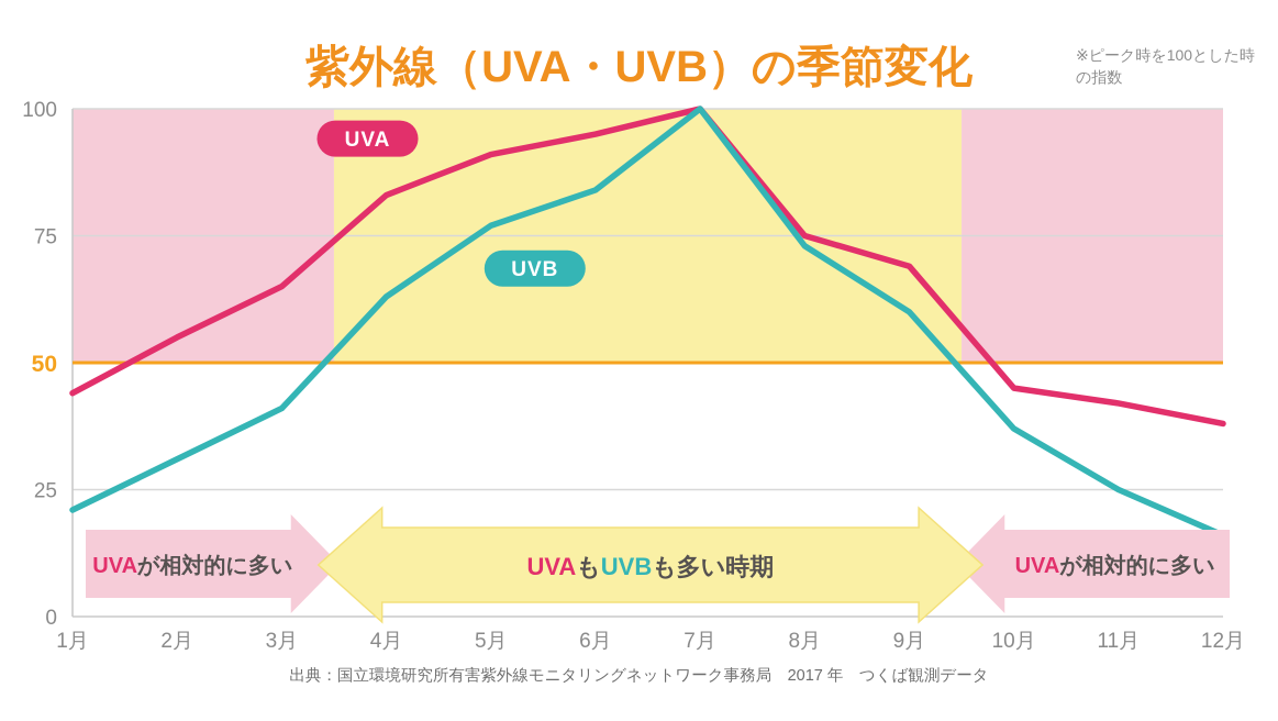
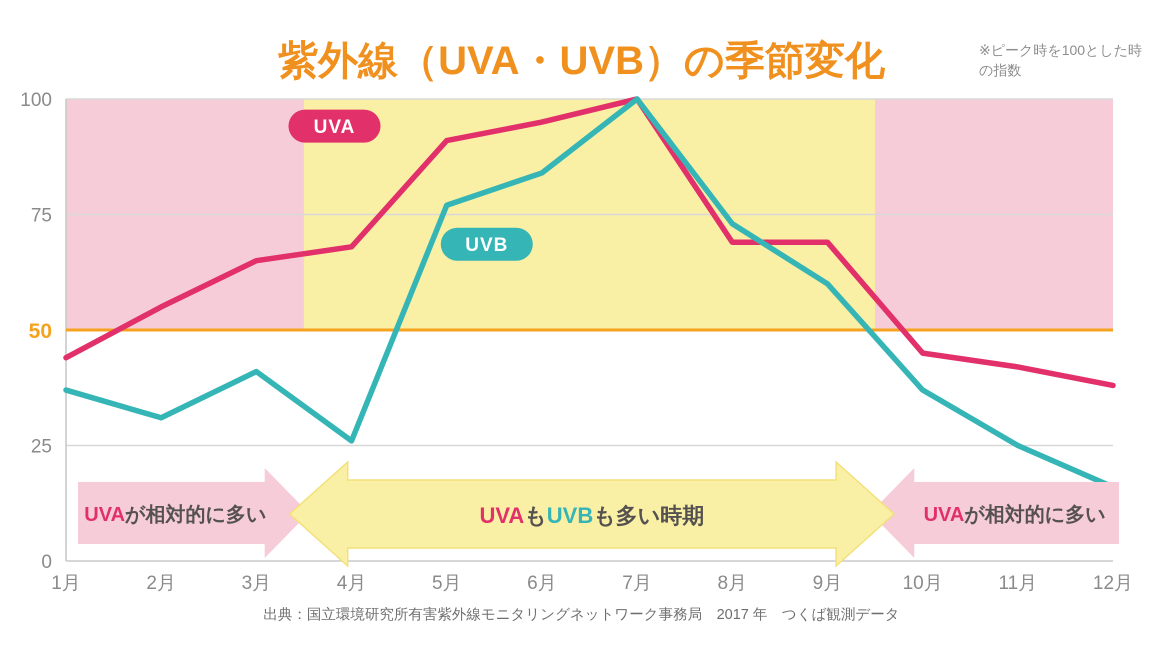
UVB/1月: 21 -> 37
UVA/4月: 83 -> 68
UVB/4月: 63 -> 26
UVA/8月: 75 -> 69
